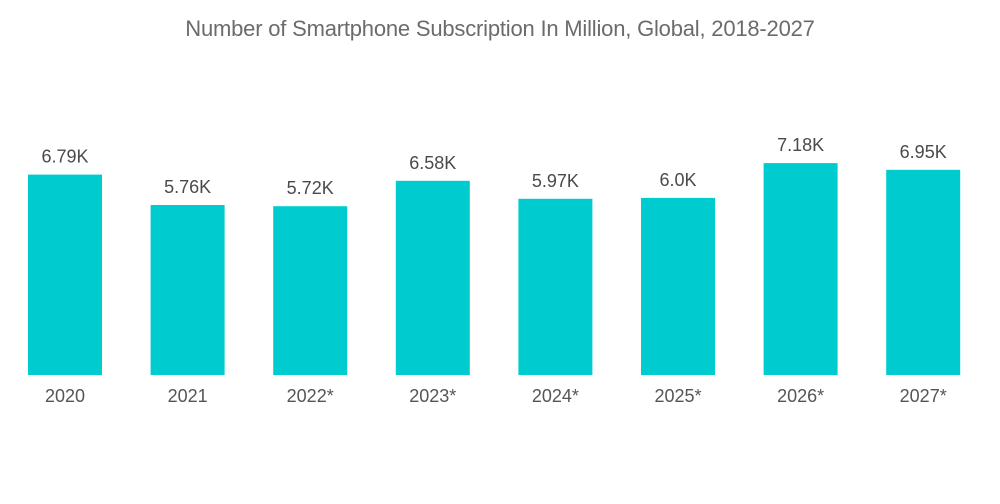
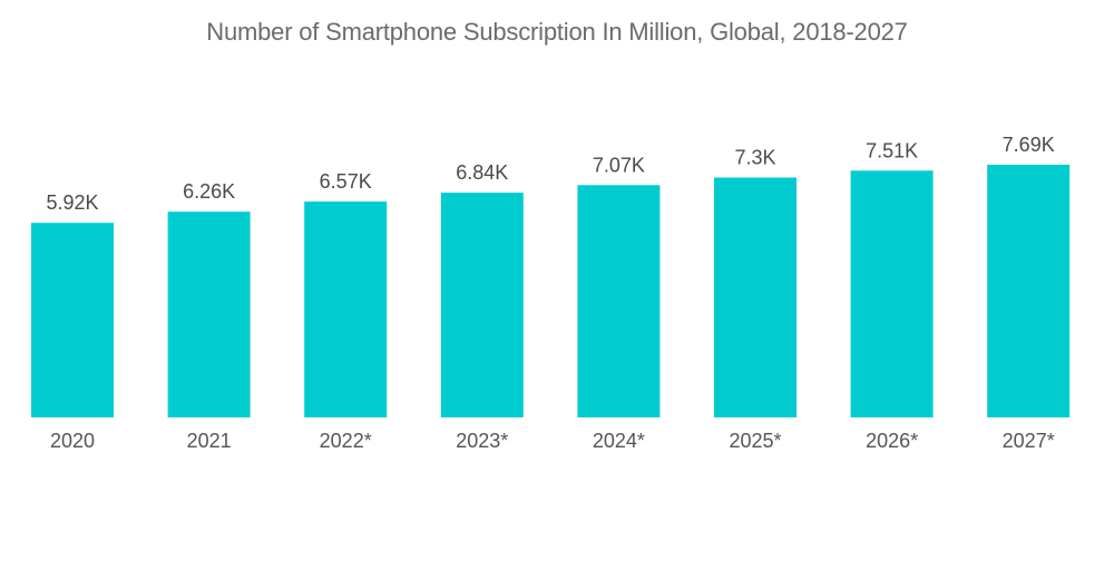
2020: 6.79K -> 5.92K
2021: 5.76K -> 6.26K
2022*: 5.72K -> 6.57K
2023*: 6.58K -> 6.84K
2024*: 5.97K -> 7.07K
2025*: 6.0K -> 7.3K
2026*: 7.18K -> 7.51K
2027*: 6.95K -> 7.69K
